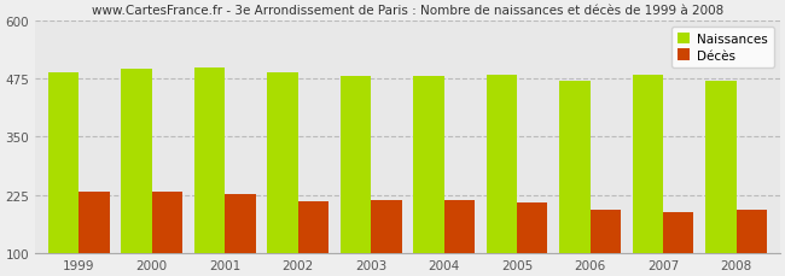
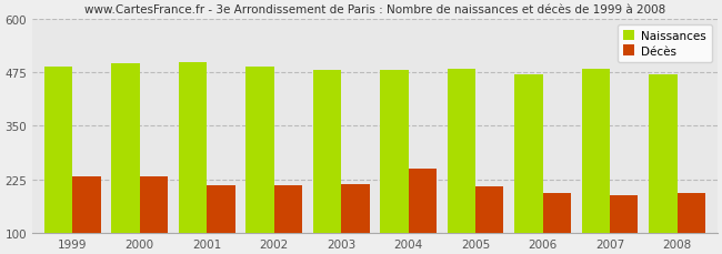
Décès/2001: 228 -> 210
Décès/2004: 213 -> 250
